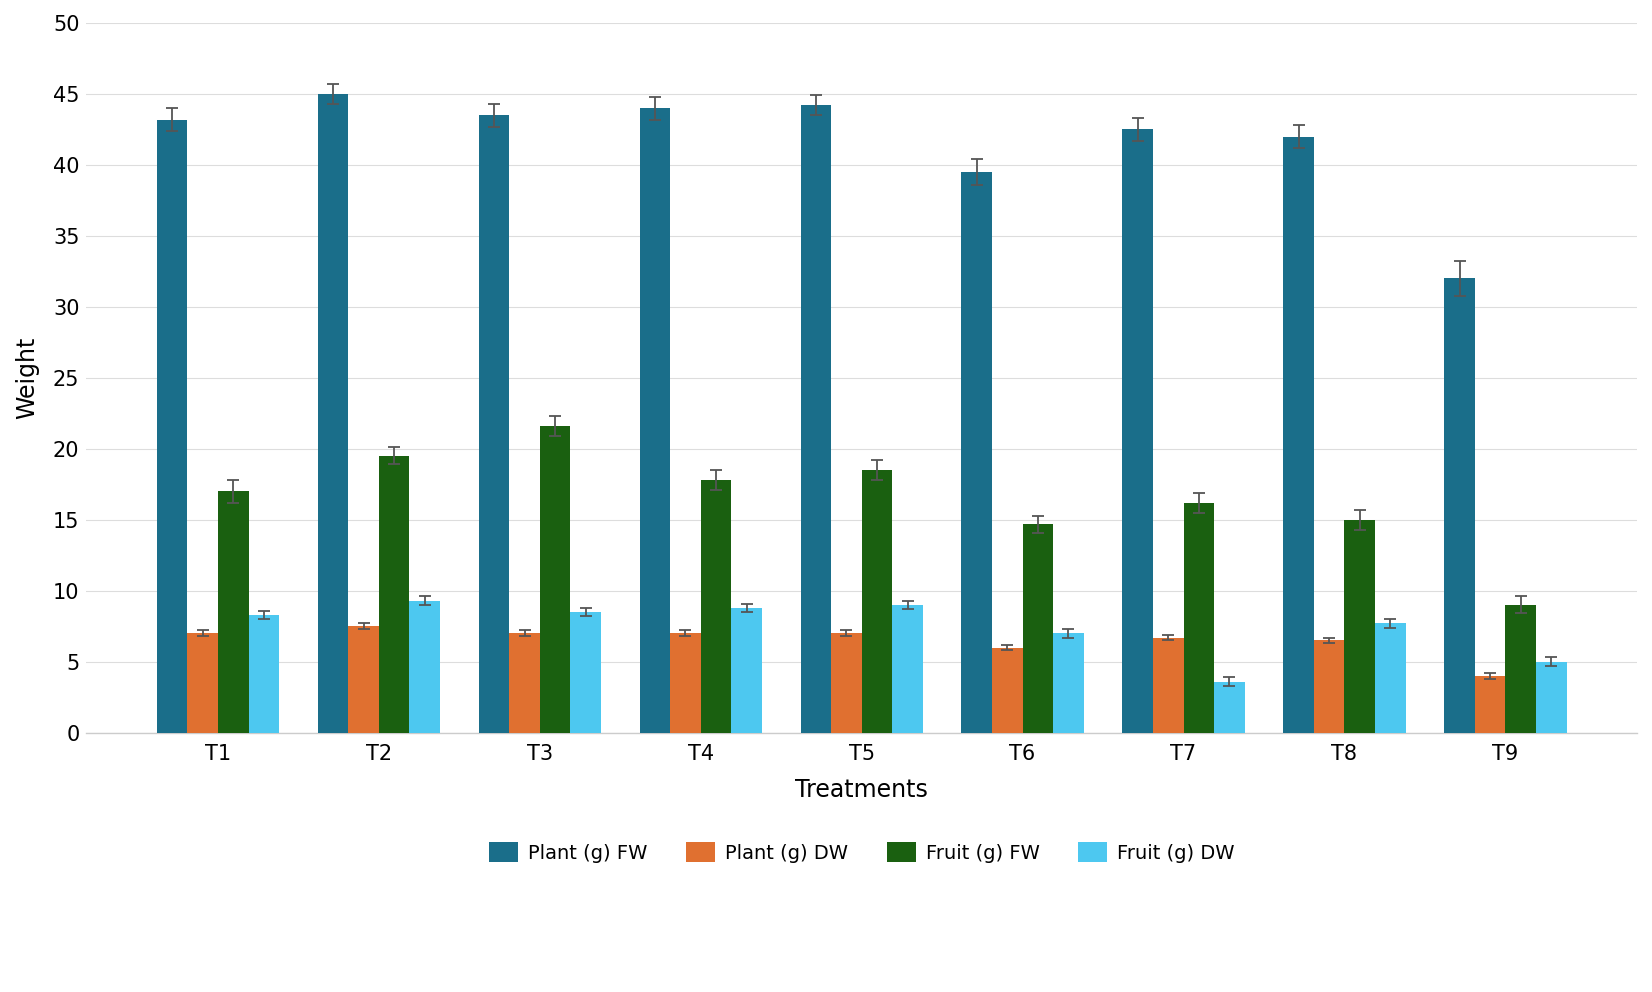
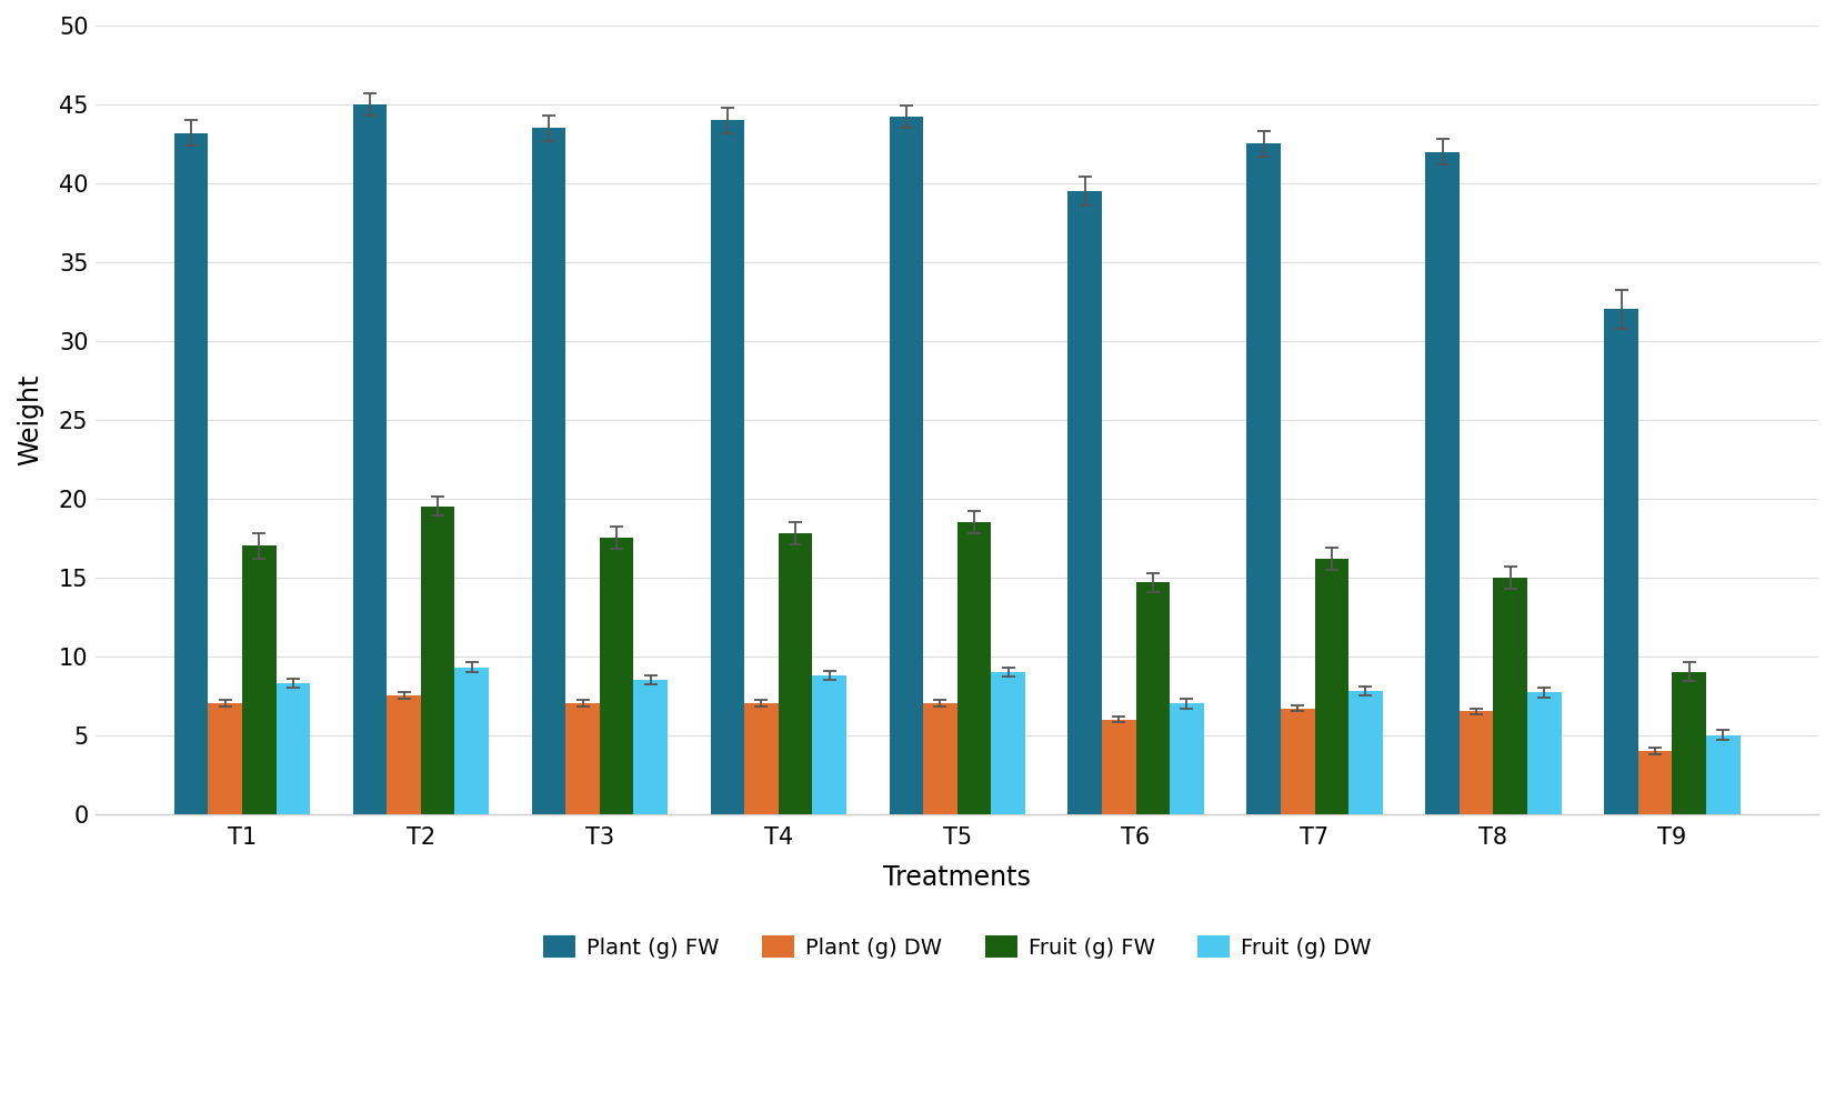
Fruit (g) FW/T3: 21.6 -> 17.5
Fruit (g) DW/T7: 3.6 -> 7.8
